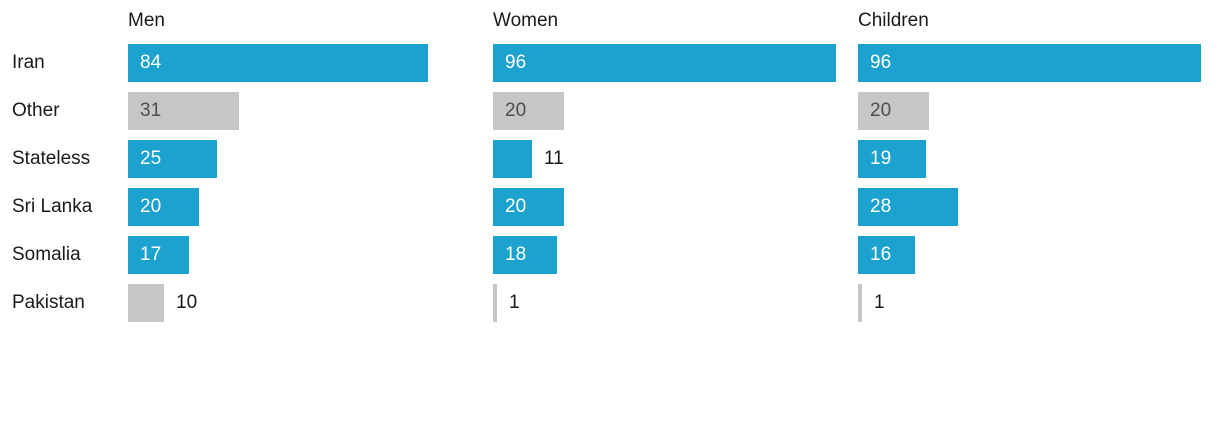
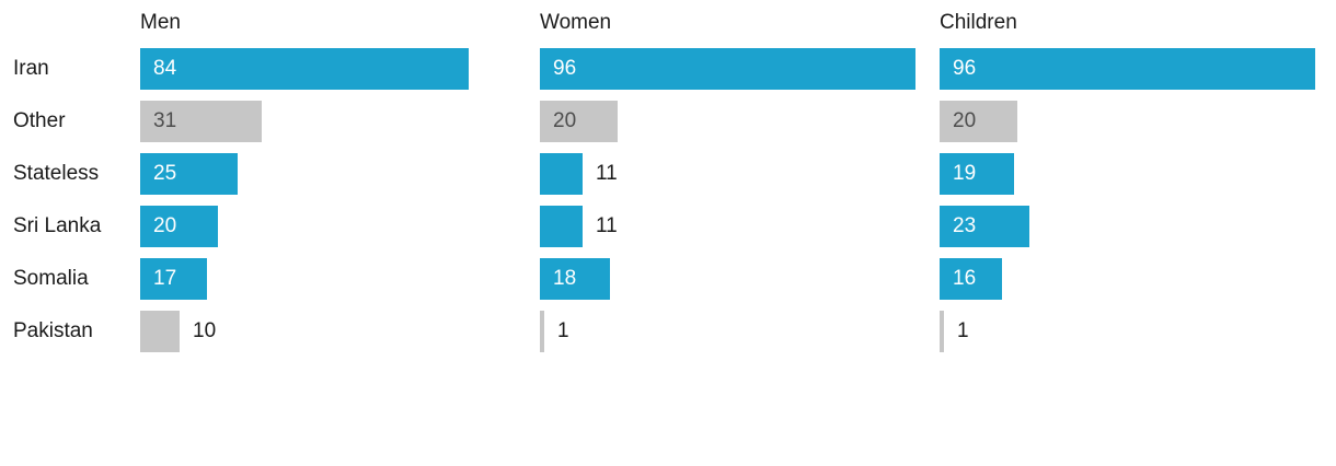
Women/Sri Lanka: 20 -> 11
Children/Sri Lanka: 28 -> 23
